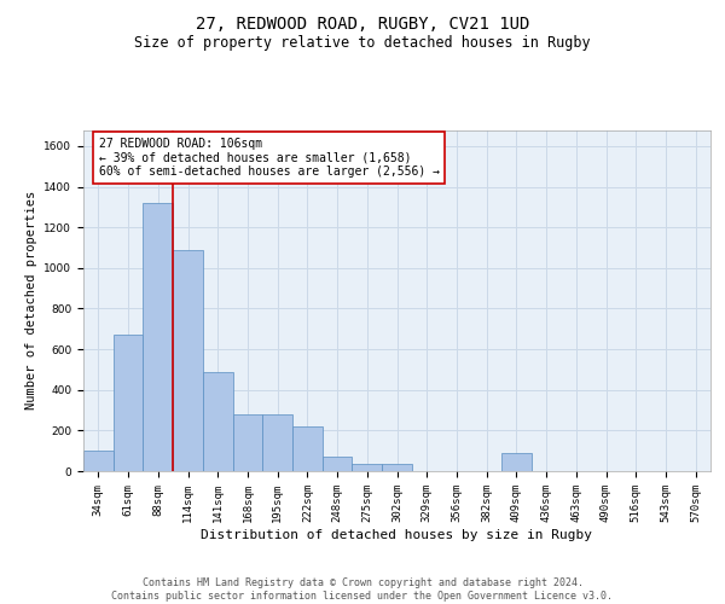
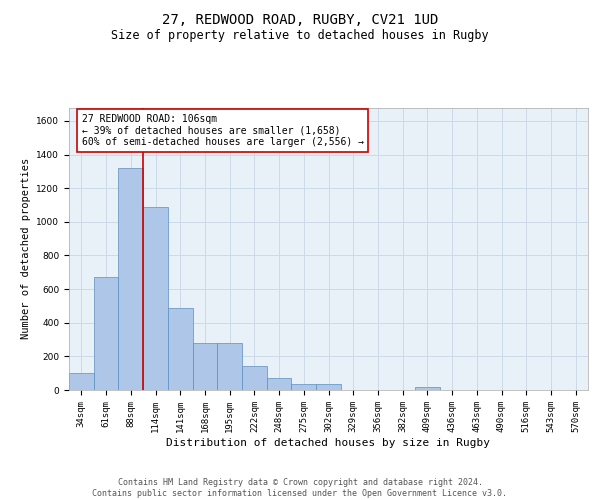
222sqm: 220 -> 140
409sqm: 90 -> 20
